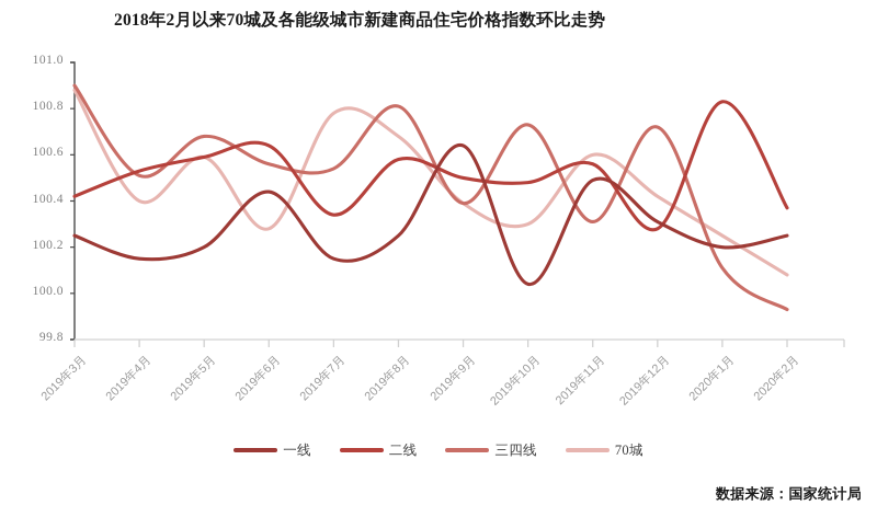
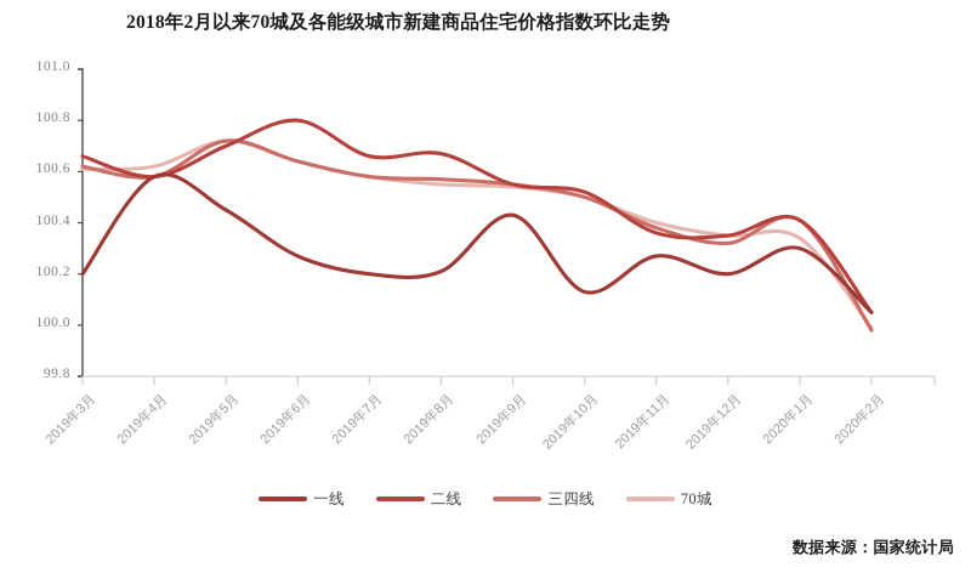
一线/2019年3月: 100.25 -> 100.20
二线/2019年3月: 100.42 -> 100.66
三四线/2019年3月: 100.90 -> 100.62
70城/2019年3月: 100.88 -> 100.61
一线/2019年4月: 100.15 -> 100.58
二线/2019年4月: 100.53 -> 100.58
三四线/2019年4月: 100.51 -> 100.58
70城/2019年4月: 100.40 -> 100.62
一线/2019年5月: 100.20 -> 100.45
二线/2019年5月: 100.59 -> 100.70
三四线/2019年5月: 100.68 -> 100.72
70城/2019年5月: 100.59 -> 100.72
一线/2019年6月: 100.44 -> 100.27
二线/2019年6月: 100.64 -> 100.80
三四线/2019年6月: 100.56 -> 100.64
70城/2019年6月: 100.28 -> 100.64
一线/2019年7月: 100.15 -> 100.20
二线/2019年7月: 100.34 -> 100.66
三四线/2019年7月: 100.54 -> 100.58
70城/2019年7月: 100.78 -> 100.58
一线/2019年8月: 100.25 -> 100.21
二线/2019年8月: 100.58 -> 100.67
三四线/2019年8月: 100.81 -> 100.57
70城/2019年8月: 100.68 -> 100.55
一线/2019年9月: 100.64 -> 100.43
二线/2019年9月: 100.50 -> 100.55
三四线/2019年9月: 100.39 -> 100.55
70城/2019年9月: 100.39 -> 100.54
一线/2019年10月: 100.04 -> 100.13
二线/2019年10月: 100.48 -> 100.52
三四线/2019年10月: 100.73 -> 100.50
70城/2019年10月: 100.30 -> 100.50
一线/2019年11月: 100.49 -> 100.27
二线/2019年11月: 100.56 -> 100.36
三四线/2019年11月: 100.31 -> 100.38
70城/2019年11月: 100.60 -> 100.40
一线/2019年12月: 100.31 -> 100.20
二线/2019年12月: 100.28 -> 100.35
三四线/2019年12月: 100.72 -> 100.32
70城/2019年12月: 100.42 -> 100.35
一线/2020年1月: 100.20 -> 100.30
二线/2020年1月: 100.83 -> 100.41
三四线/2020年1月: 100.11 -> 100.41
70城/2020年1月: 100.25 -> 100.34
一线/2020年2月: 100.25 -> 100.05
二线/2020年2月: 100.37 -> 100.05
三四线/2020年2月: 99.93 -> 99.98
70城/2020年2月: 100.08 -> 99.99
